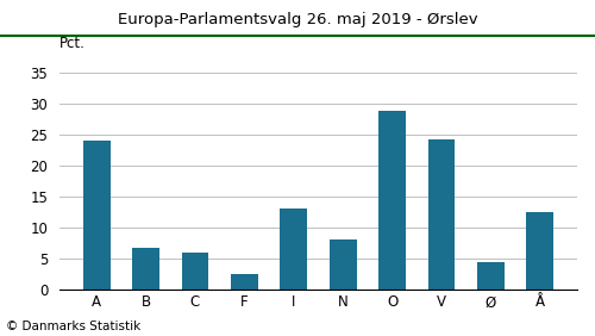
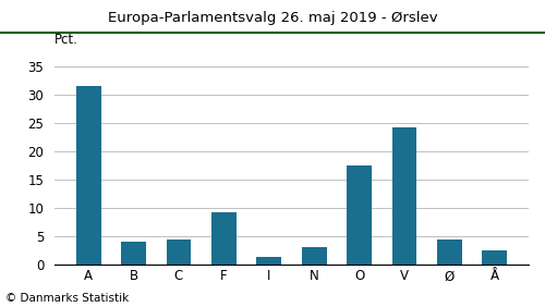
A: 24.0 -> 31.5
B: 6.6 -> 4.0
C: 5.8 -> 4.3
F: 2.4 -> 9.2
I: 13.0 -> 1.2
N: 8.0 -> 3.0
O: 28.8 -> 17.5
Å: 12.4 -> 2.4
